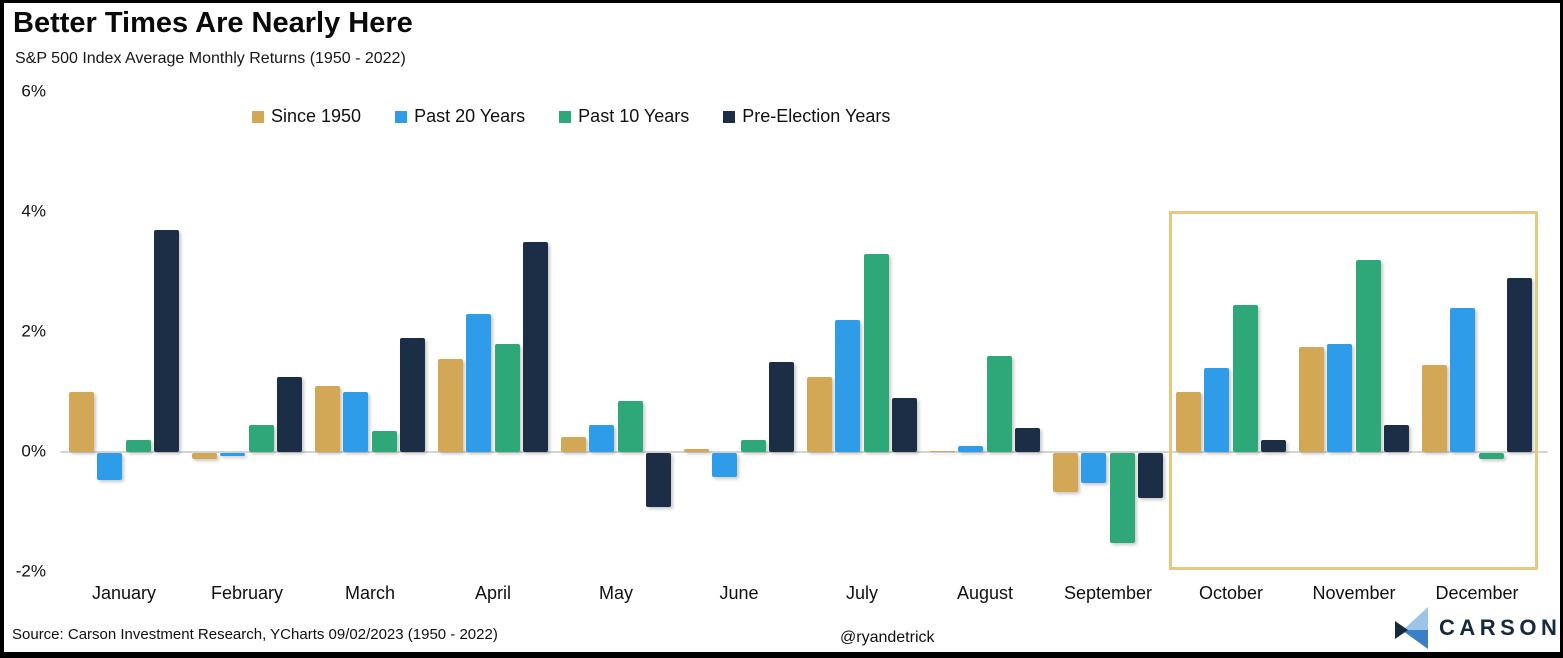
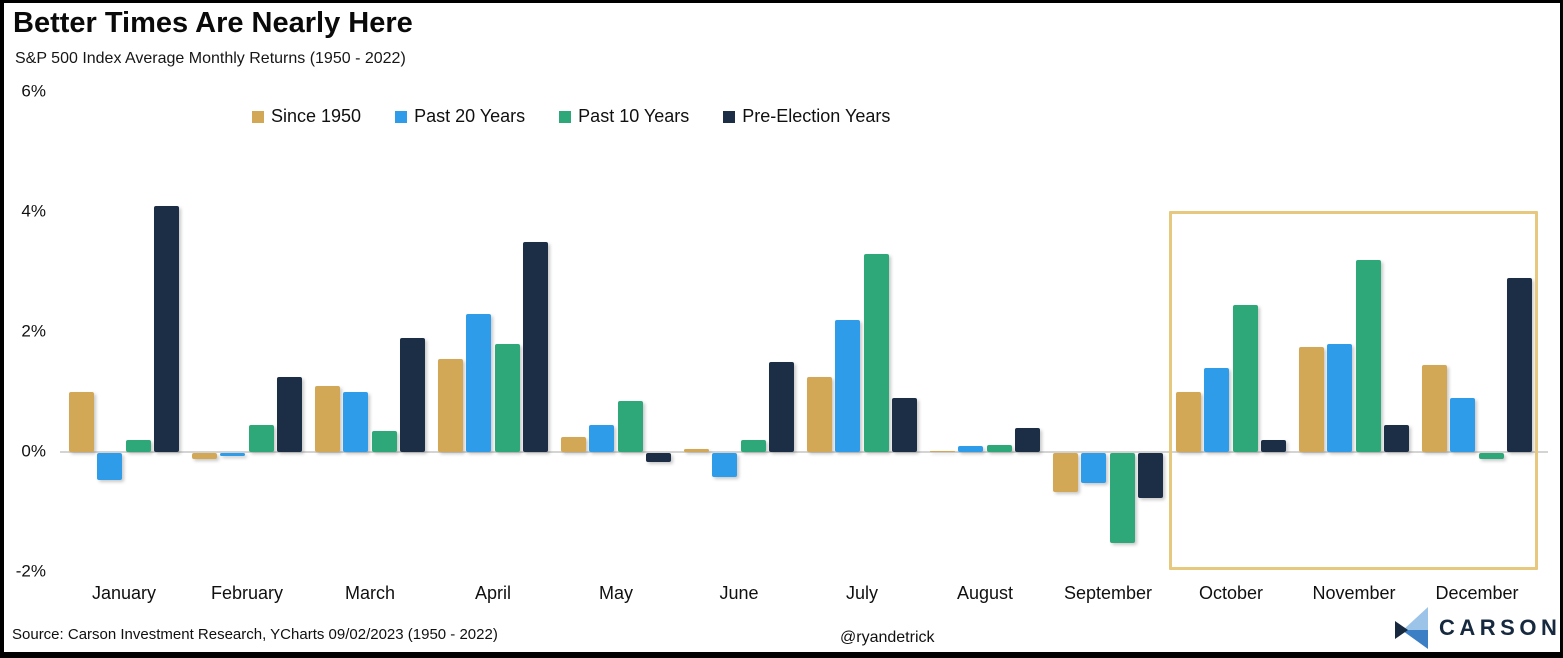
Pre-Election Years/January: 3.7% -> 4.1%
Pre-Election Years/May: -0.9% -> -0.1%
Past 10 Years/August: 1.6% -> 0.1%
Past 20 Years/December: 2.4% -> 0.9%
